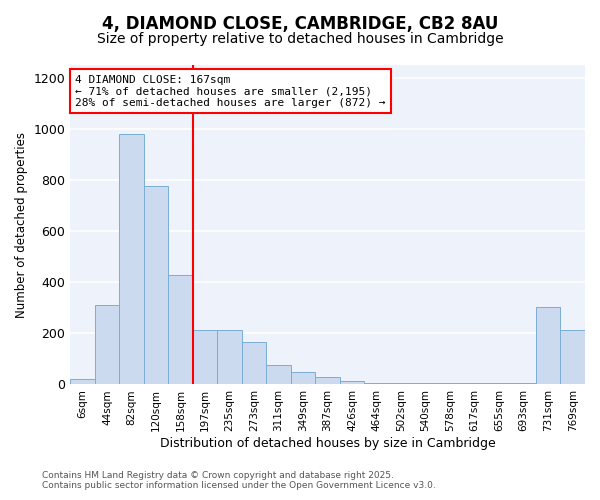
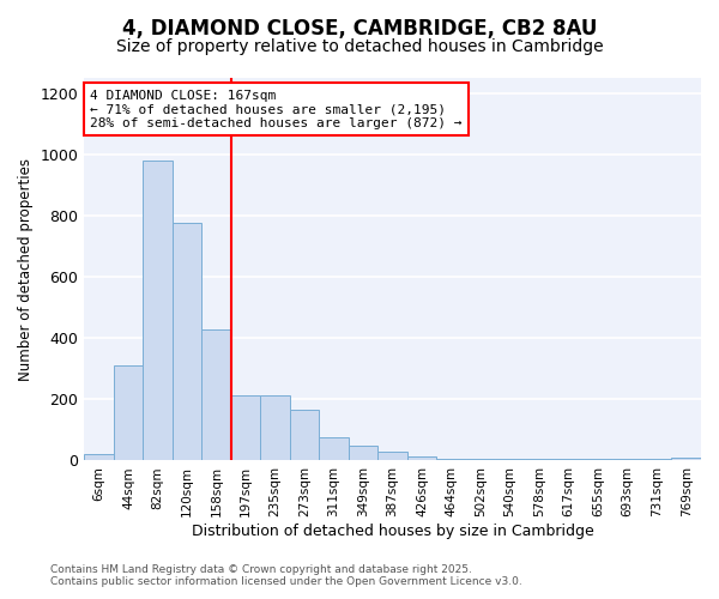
731sqm: 305 -> 5
769sqm: 215 -> 10
